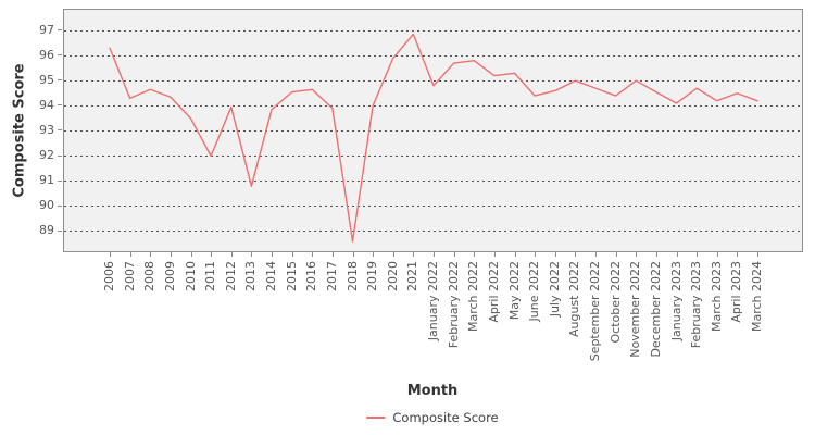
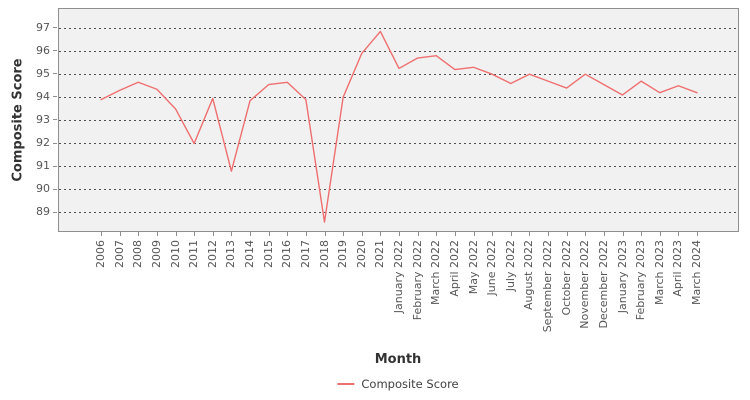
2006: 96.3 -> 93.9
January 2022: 94.8 -> 95.2
June 2022: 94.4 -> 95.0
